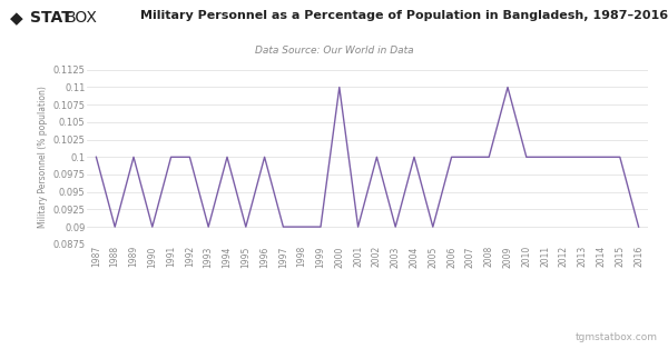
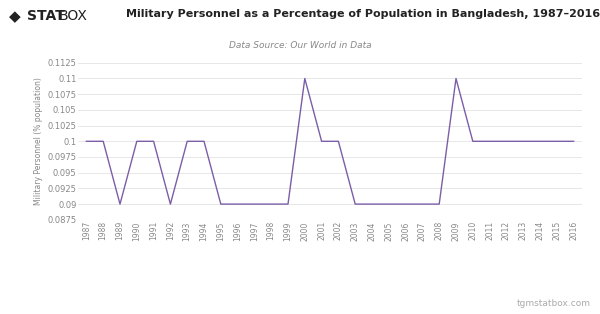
1988: 0.09 -> 0.10
1989: 0.10 -> 0.09
1990: 0.09 -> 0.10
1992: 0.10 -> 0.09
1993: 0.09 -> 0.10
1996: 0.10 -> 0.09
2001: 0.09 -> 0.10
2004: 0.10 -> 0.09
2006: 0.10 -> 0.09
2007: 0.10 -> 0.09
2008: 0.10 -> 0.09
2016: 0.09 -> 0.10
